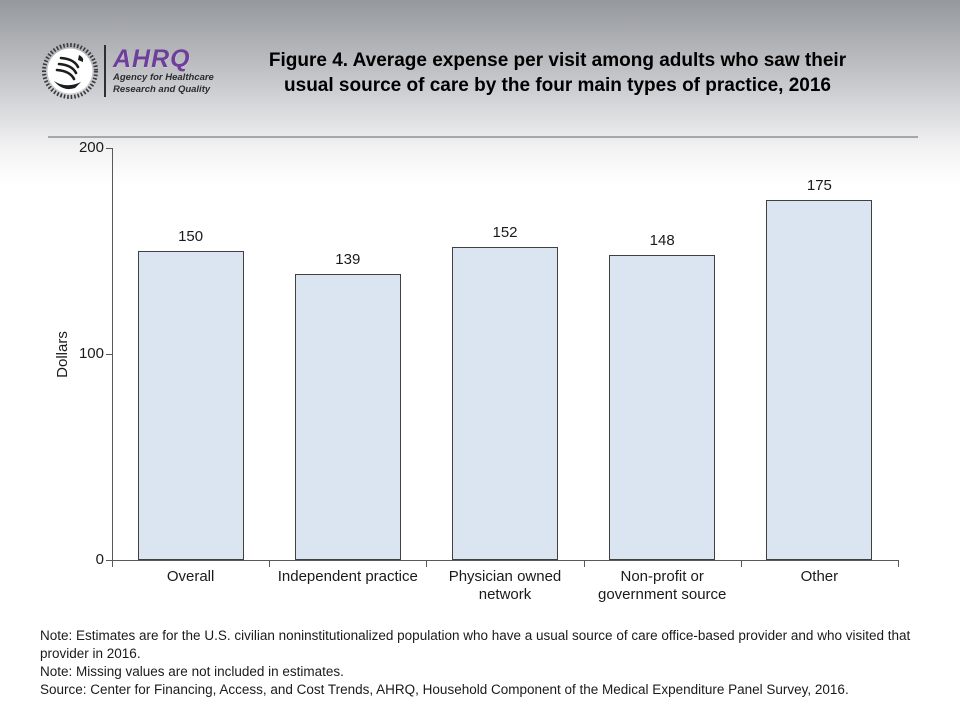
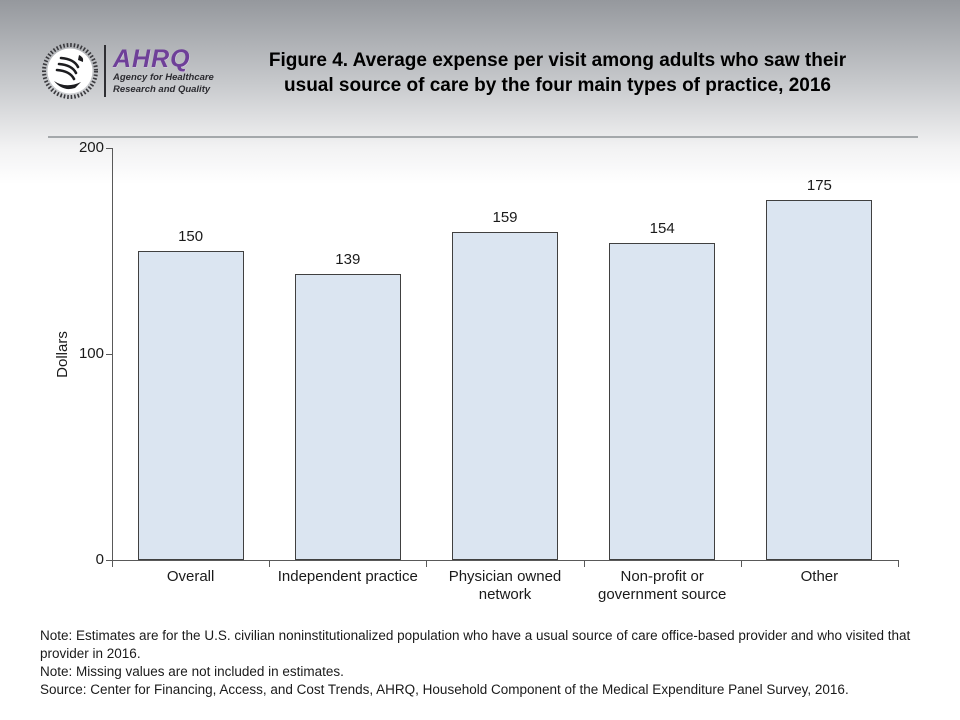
Physician owned network: 152 -> 159
Non-profit or government source: 148 -> 154
